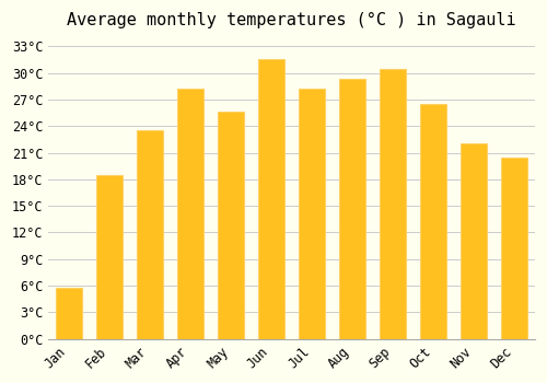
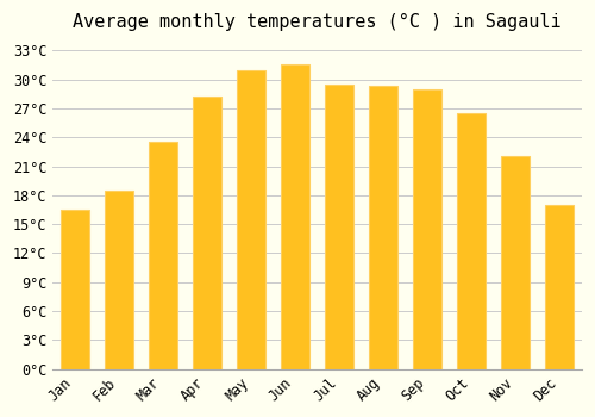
Jan: 5.8°C -> 16.5°C
May: 25.6°C -> 31.0°C
Jul: 28.2°C -> 29.5°C
Sep: 30.4°C -> 29.0°C
Dec: 20.4°C -> 17.0°C
